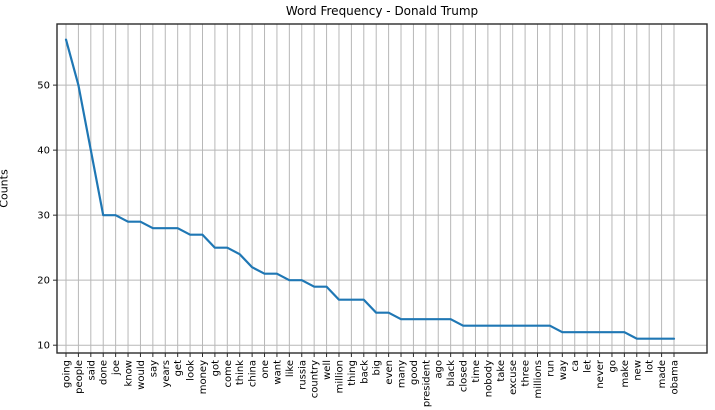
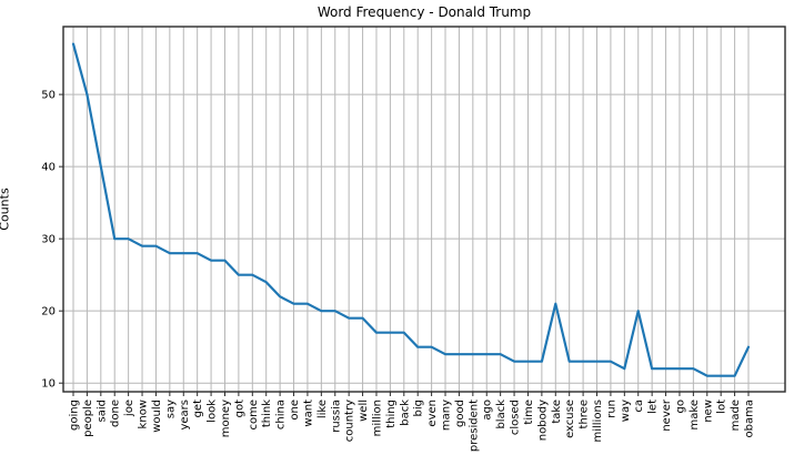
take: 13 -> 21
ca: 12 -> 20
obama: 11 -> 15
